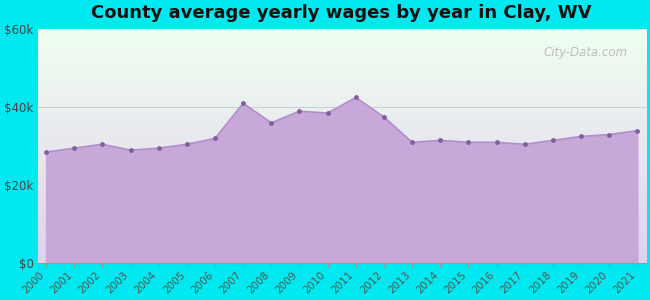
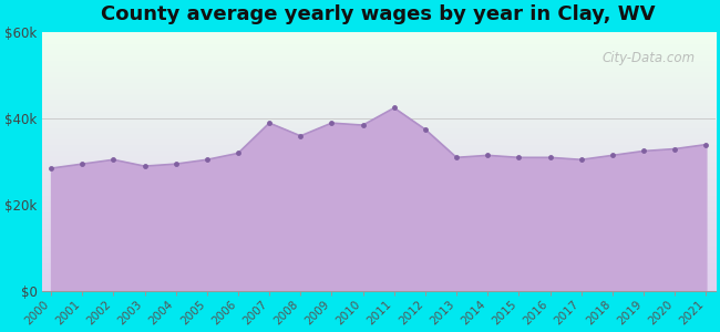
2007: $41.0k -> $39.0k
